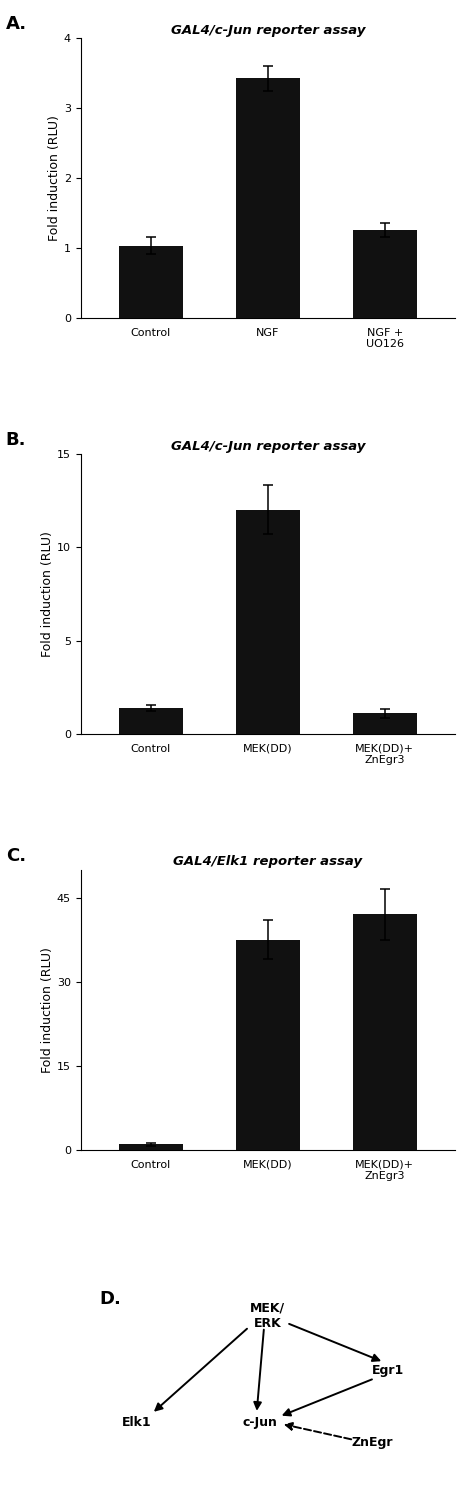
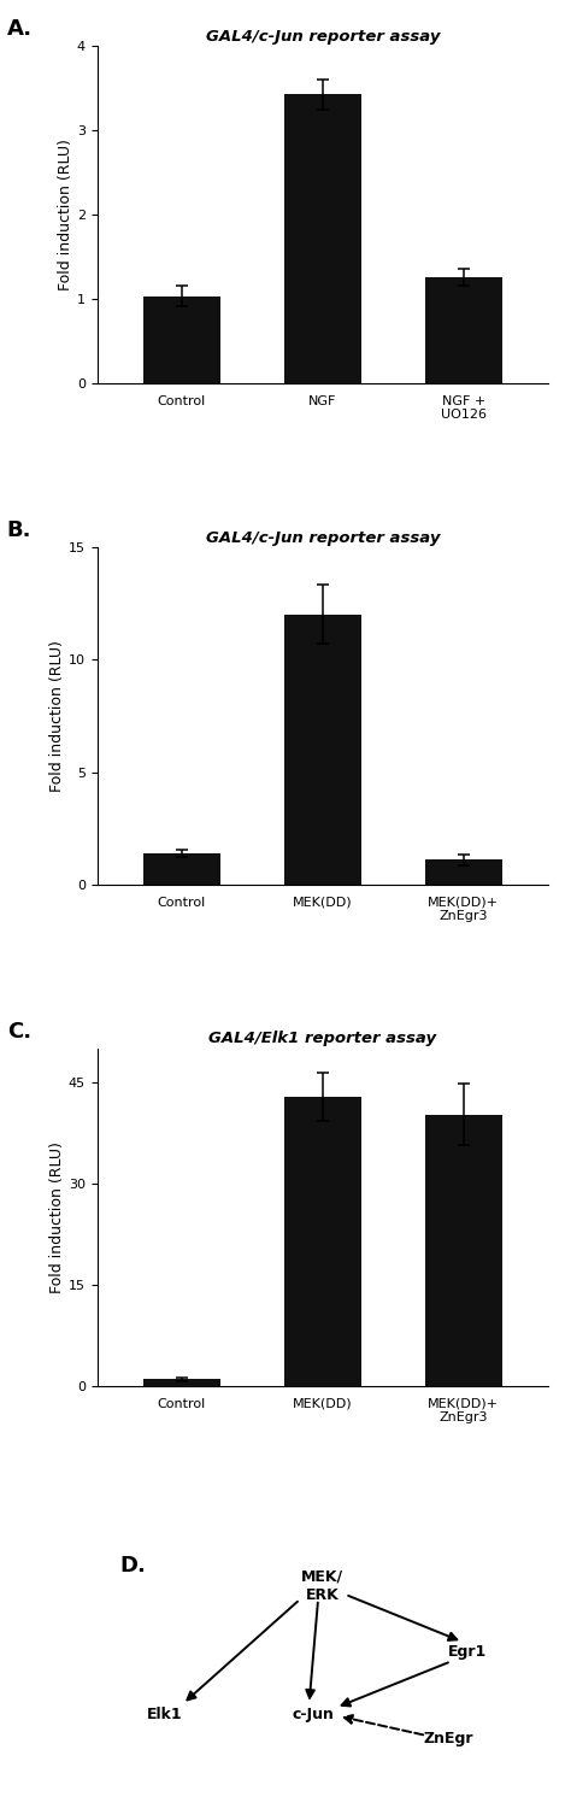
GAL4/Elk1 reporter assay/MEK(DD): 37.5 -> 42.8
GAL4/Elk1 reporter assay/MEK(DD)+ ZnEgr3: 42.0 -> 40.2
